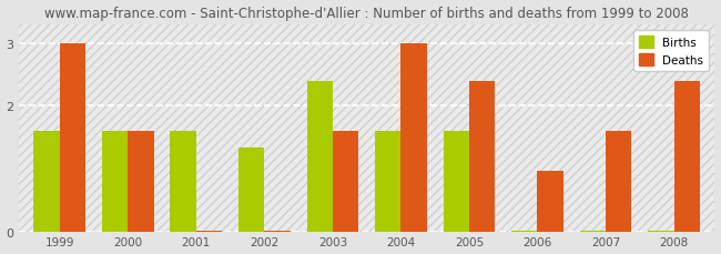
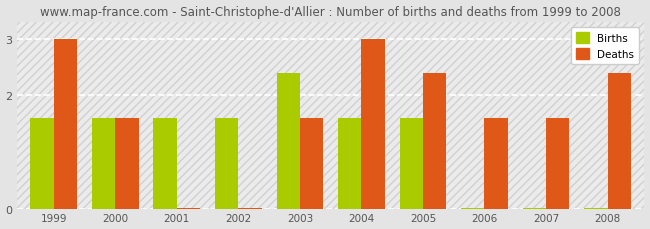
Births/2002: 1.34 -> 1.60
Deaths/2006: 0.98 -> 1.60
